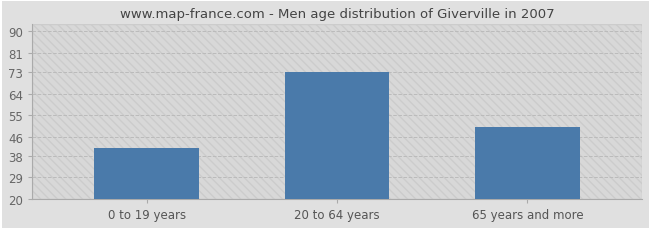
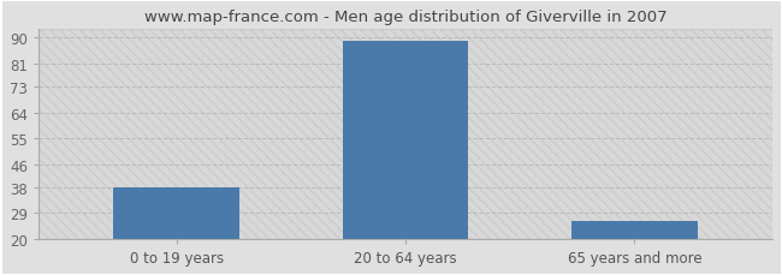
0 to 19 years: 41 -> 38
20 to 64 years: 73 -> 89
65 years and more: 50 -> 26
